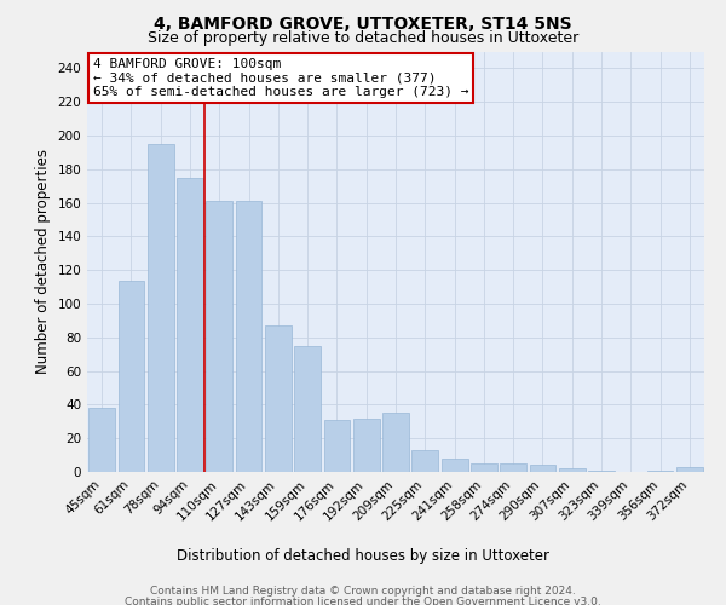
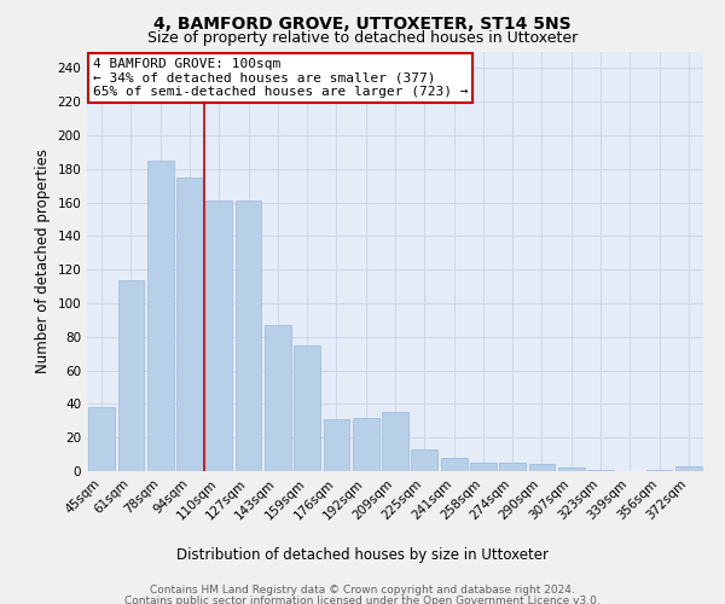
78sqm: 195 -> 185
